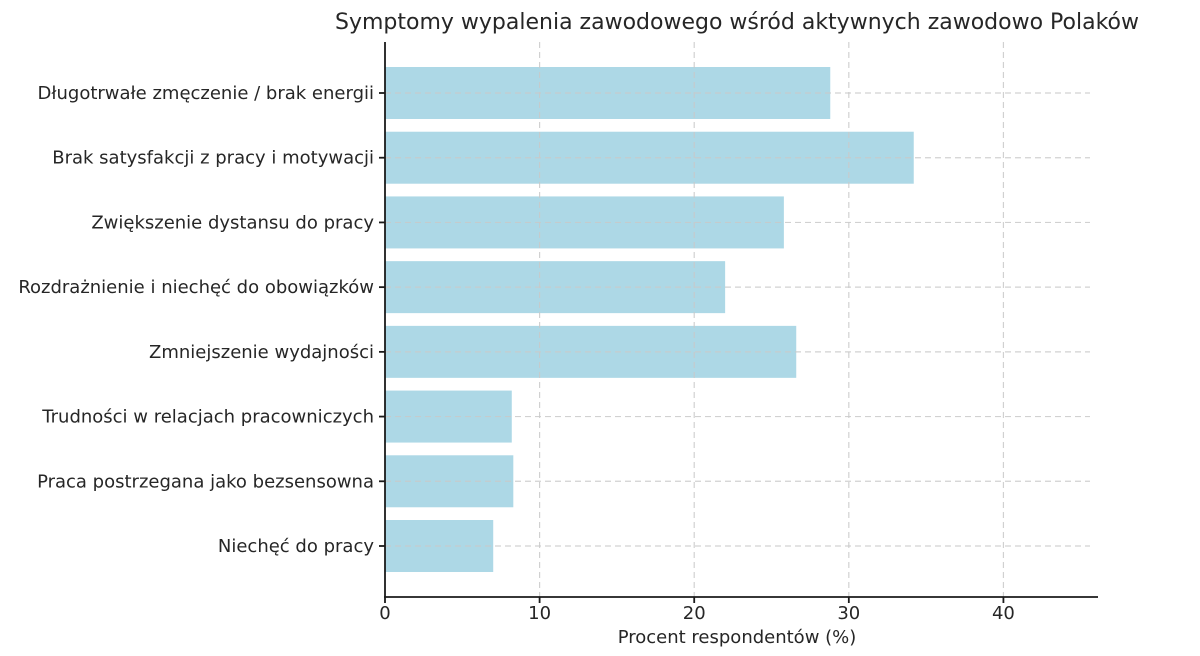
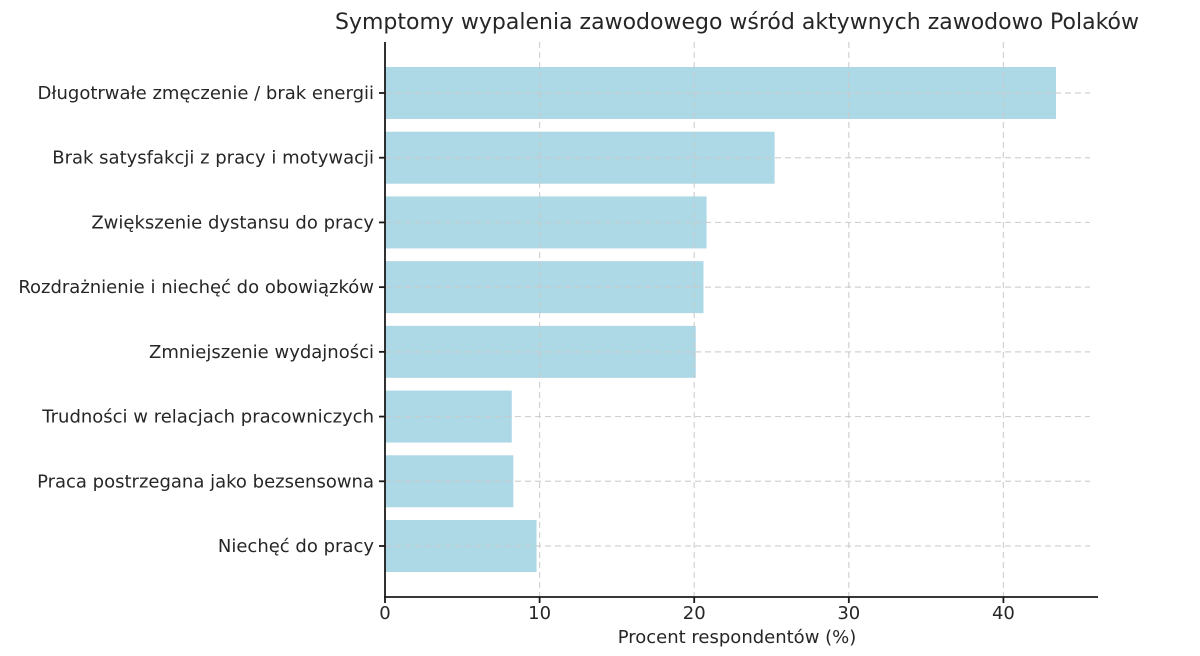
Długotrwałe zmęczenie / brak energii: 28.8 -> 43.4
Brak satysfakcji z pracy i motywacji: 34.2 -> 25.2
Zwiększenie dystansu do pracy: 25.8 -> 20.8
Rozdrażnienie i niechęć do obowiązków: 22.0 -> 20.6
Zmniejszenie wydajności: 26.6 -> 20.1
Niechęć do pracy: 7.0 -> 9.8
